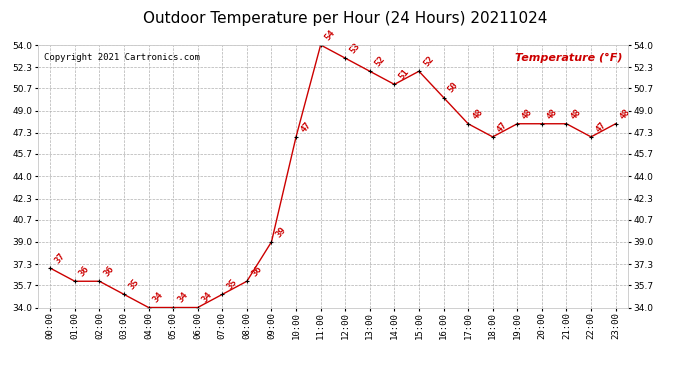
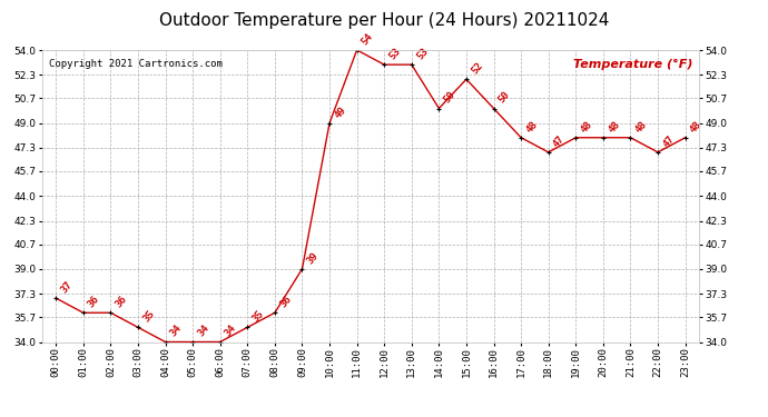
10:00: 47 -> 49
13:00: 52 -> 53
14:00: 51 -> 50
